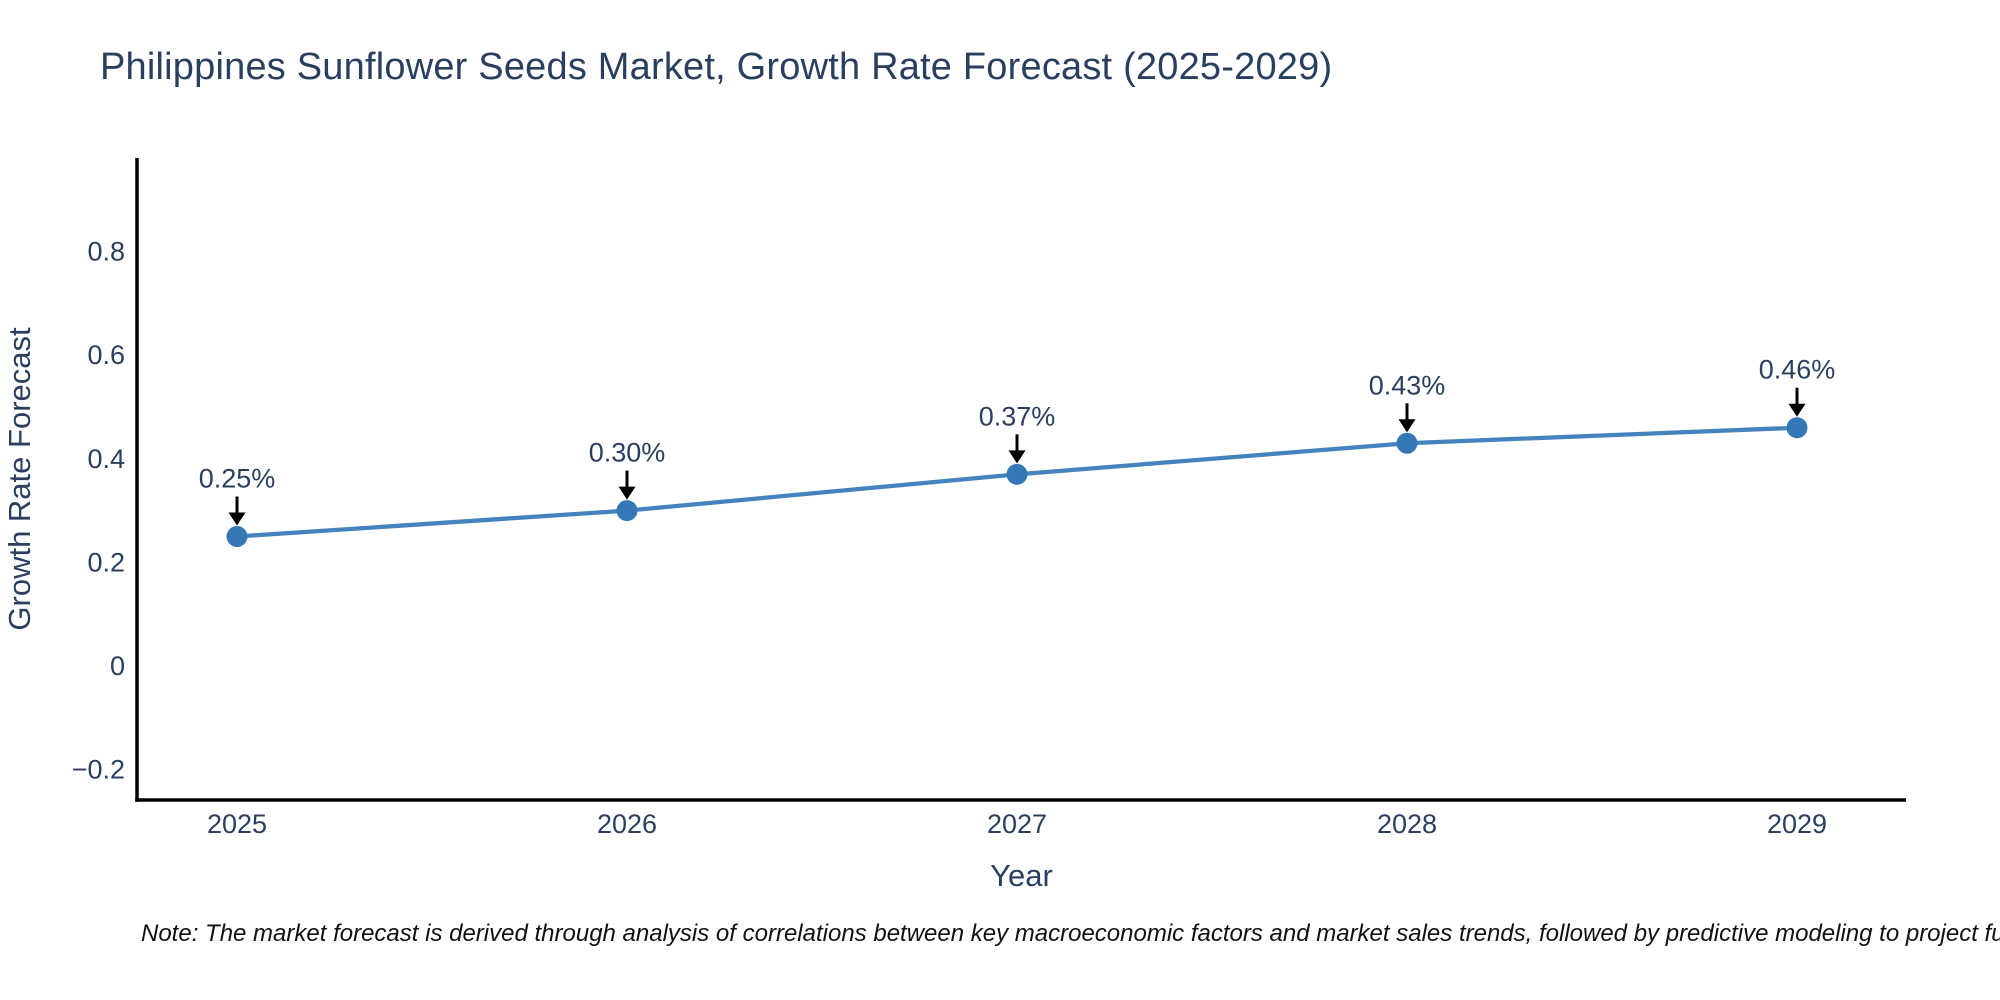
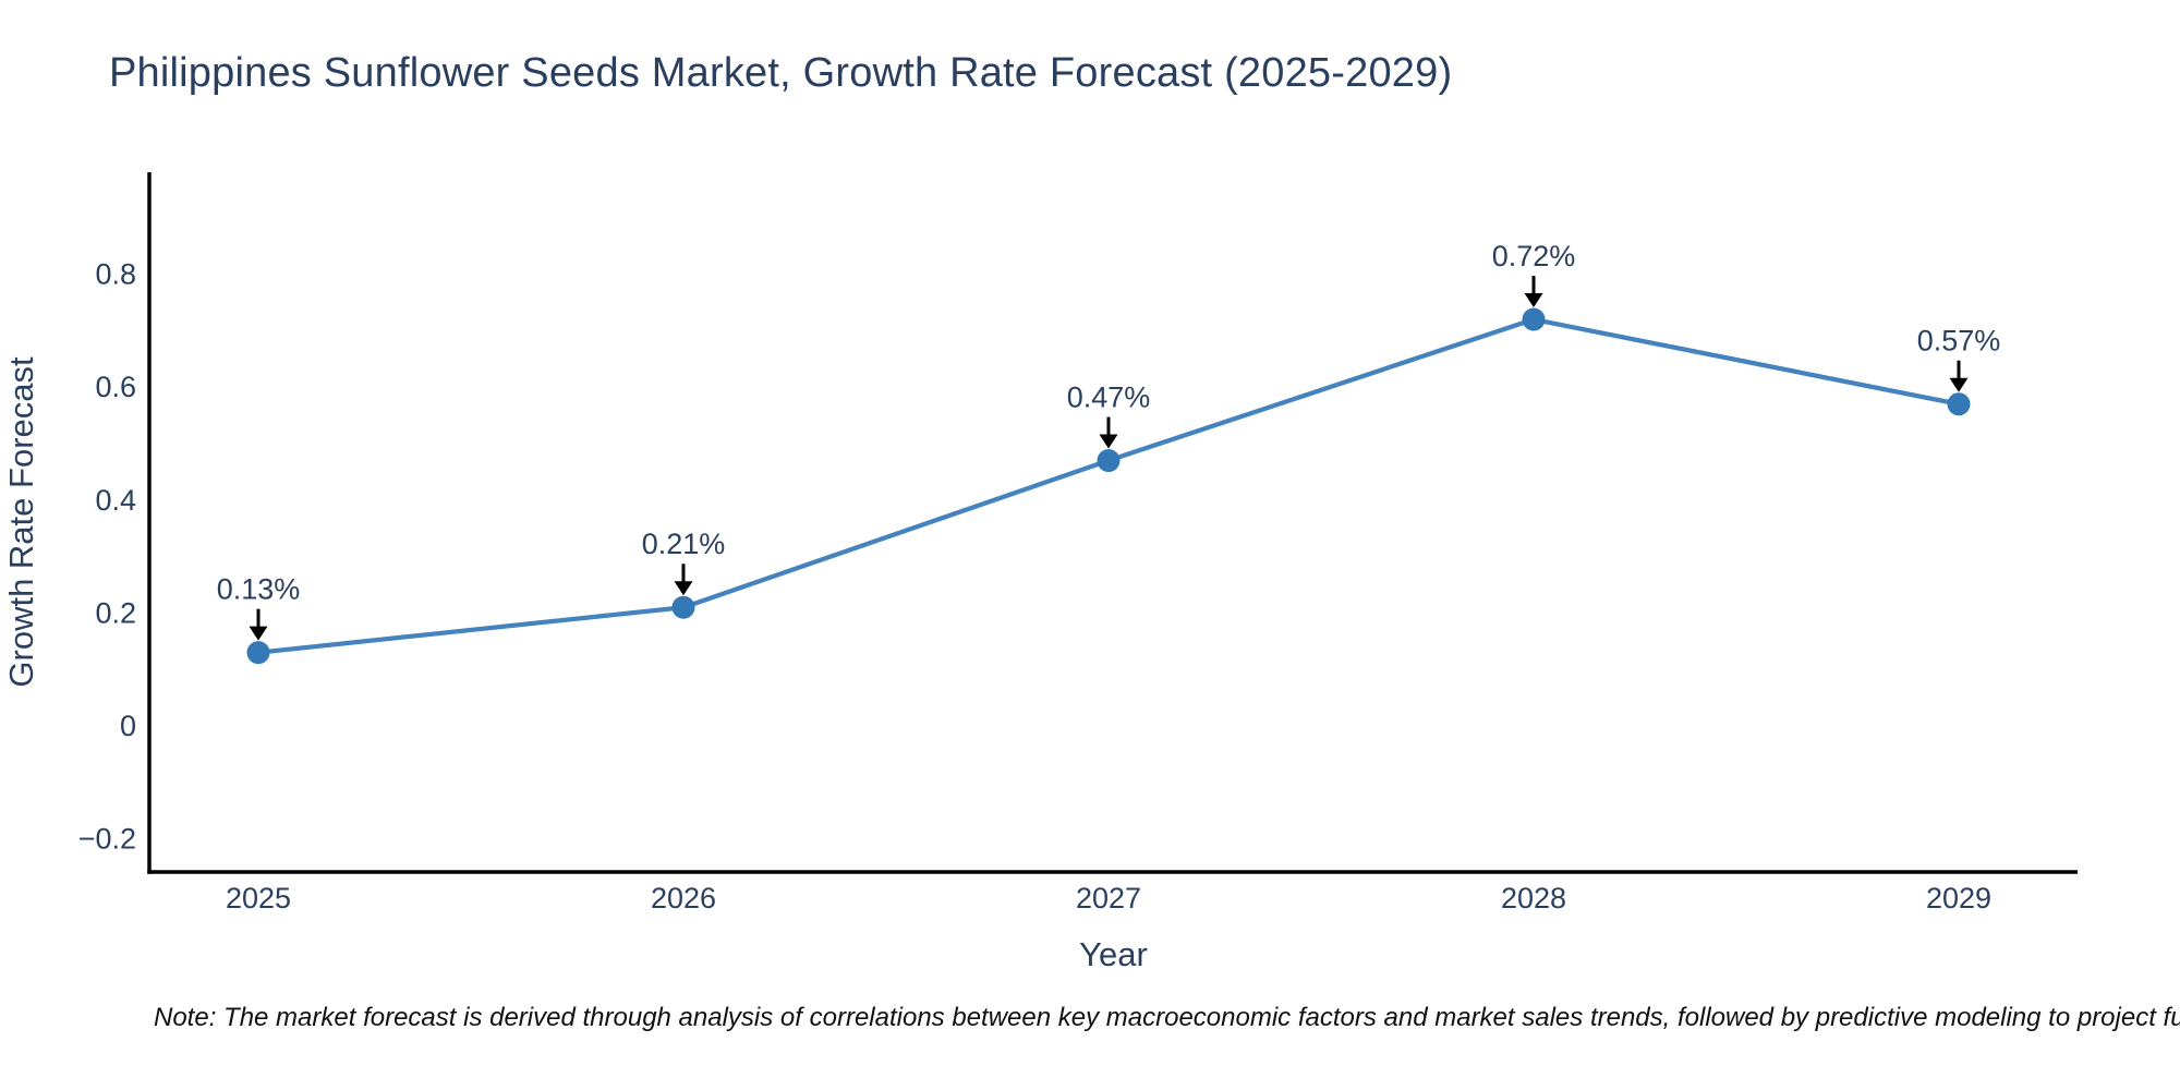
2025: 0.25% -> 0.13%
2026: 0.30% -> 0.21%
2027: 0.37% -> 0.47%
2028: 0.43% -> 0.72%
2029: 0.46% -> 0.57%
